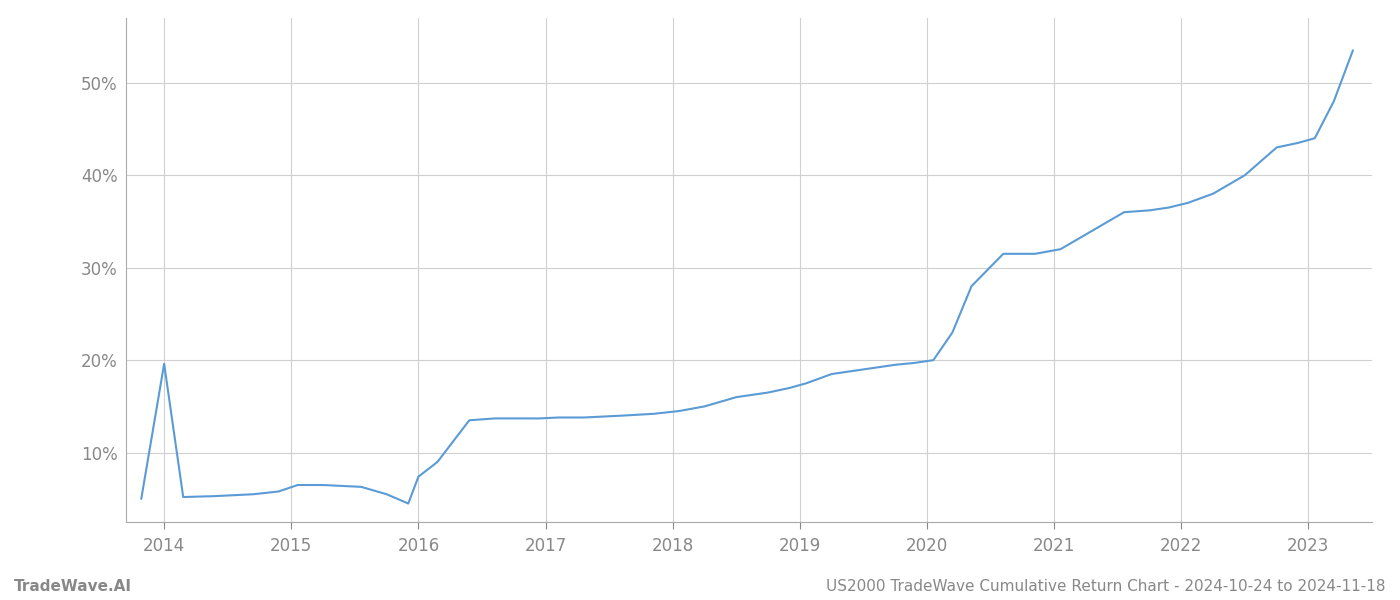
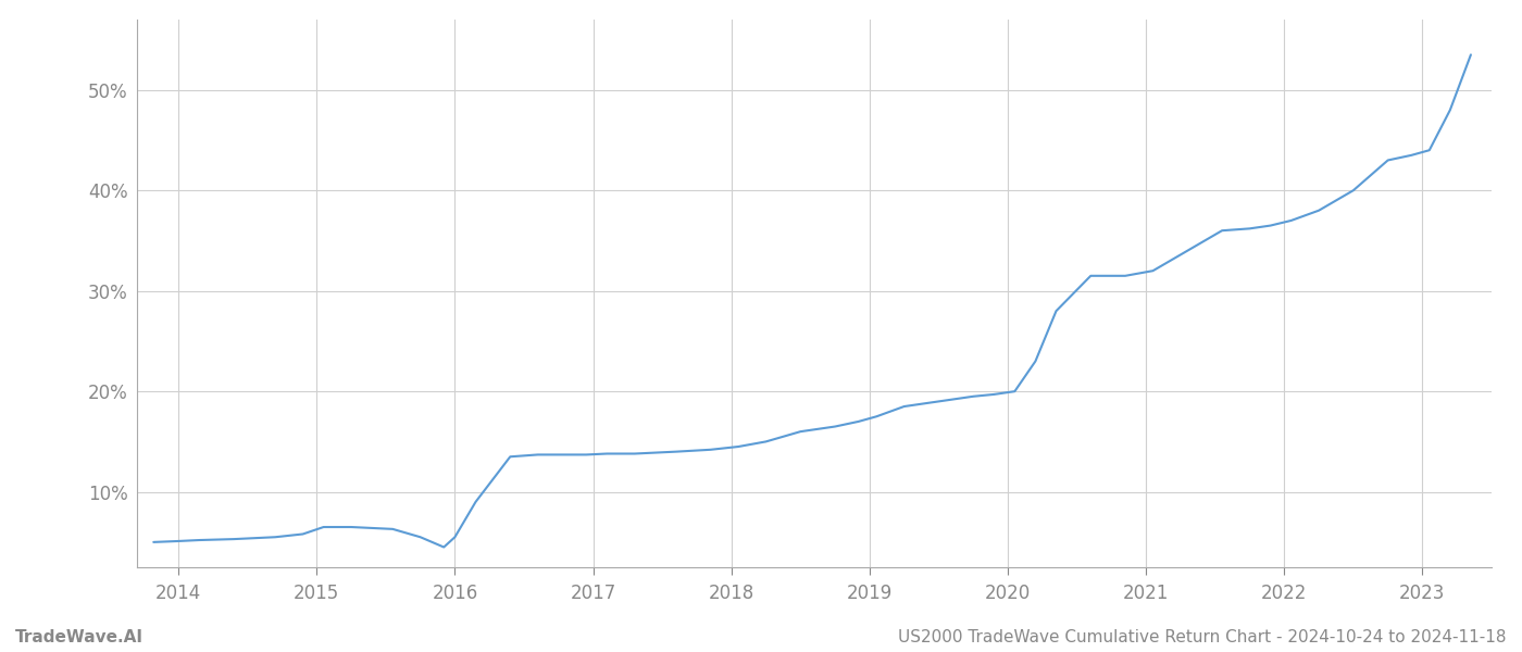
2014: 19.6% -> 5.1%
2016: 7.4% -> 5.5%
